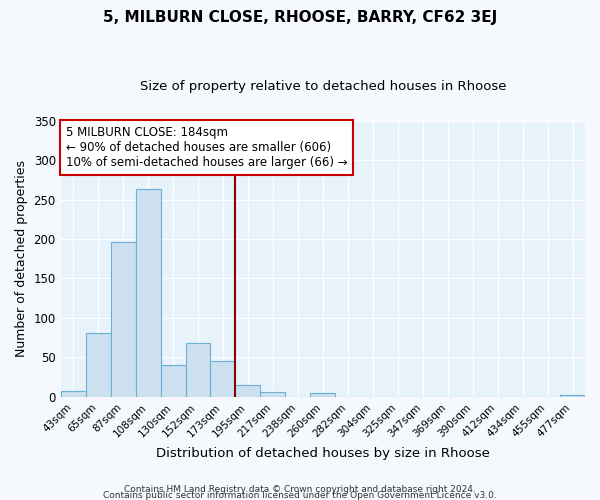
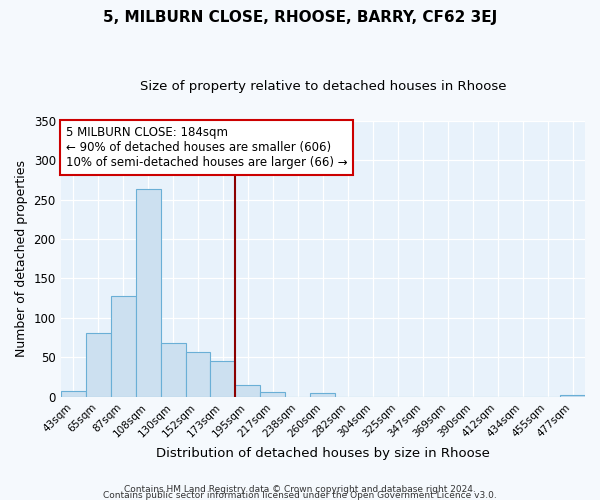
87sqm: 196 -> 128
130sqm: 40 -> 68
152sqm: 68 -> 57
